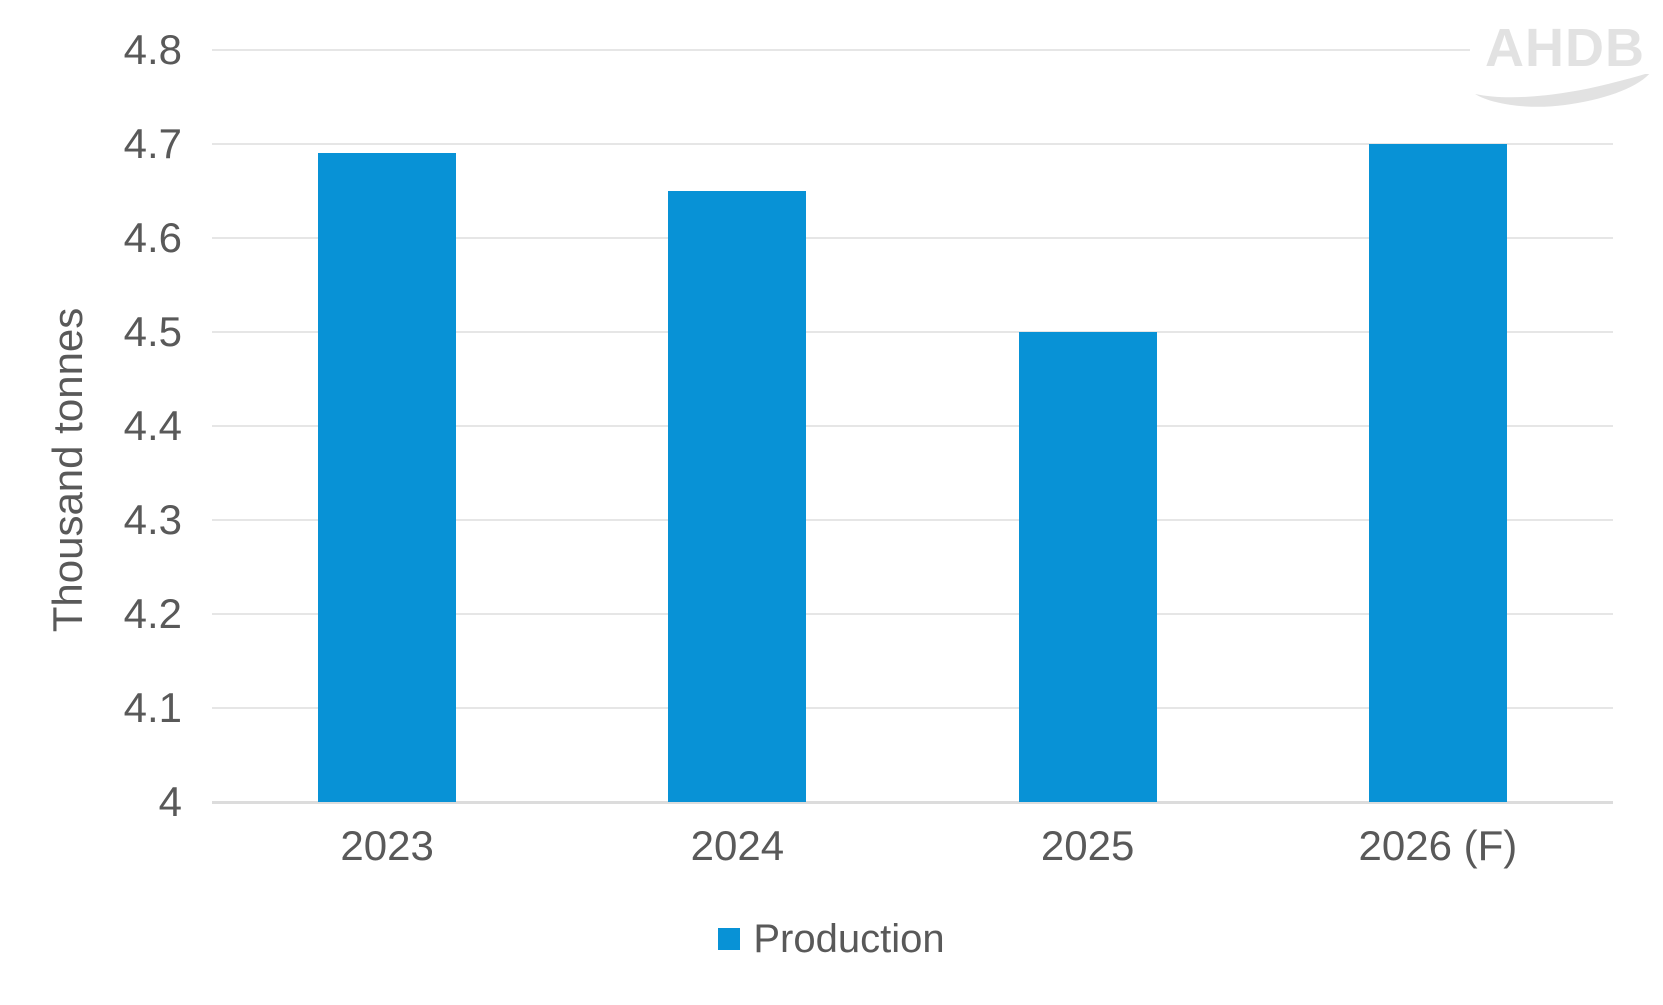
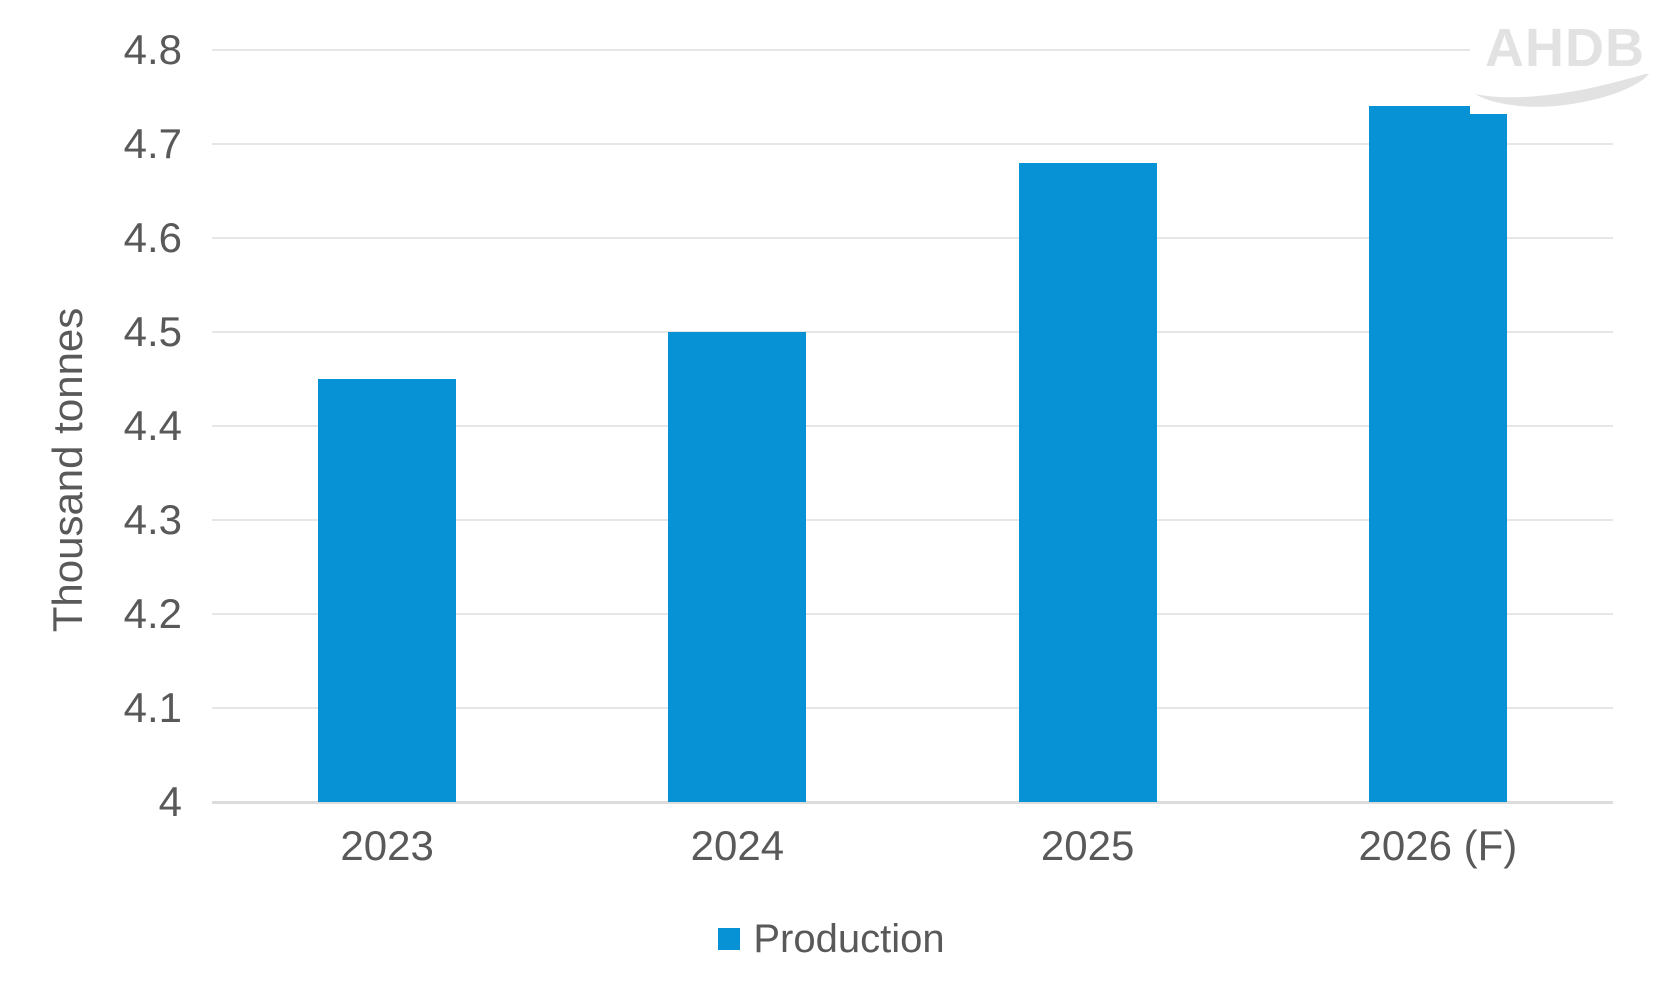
2023: 4.69 -> 4.45
2024: 4.65 -> 4.50
2025: 4.50 -> 4.68
2026 (F): 4.70 -> 4.74
